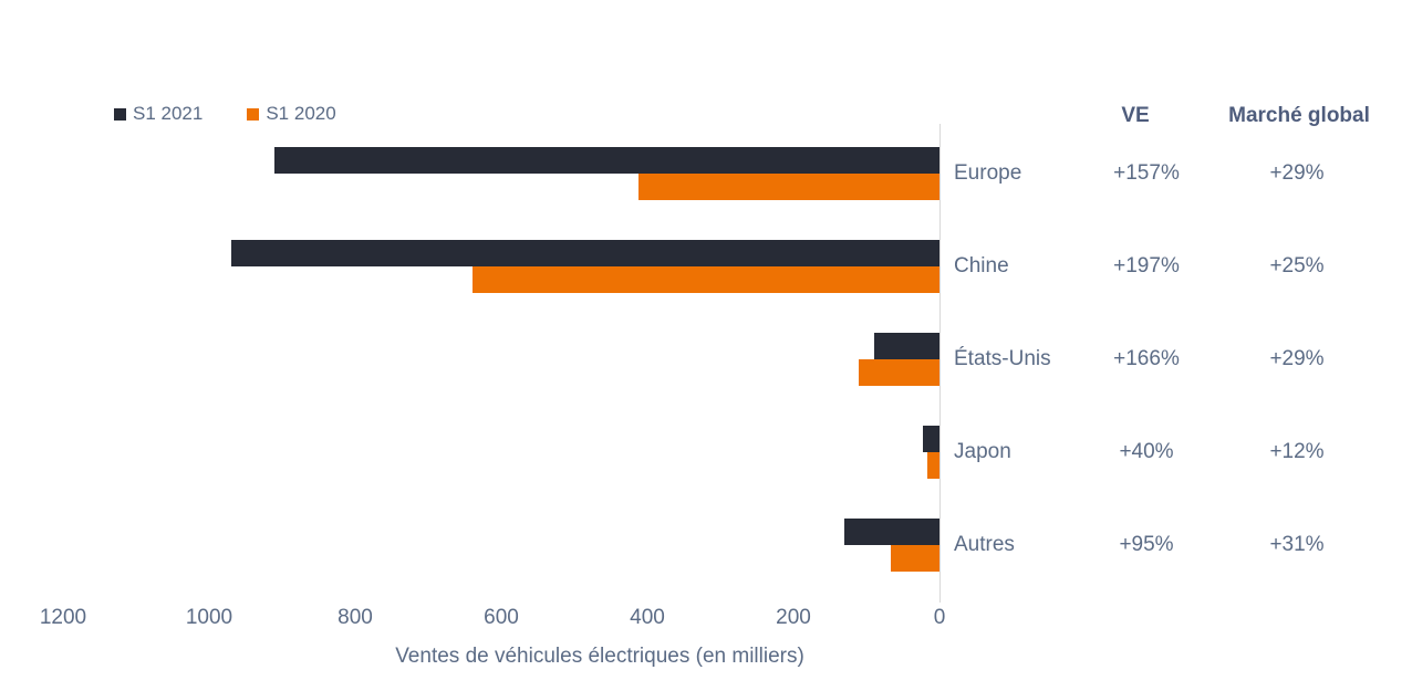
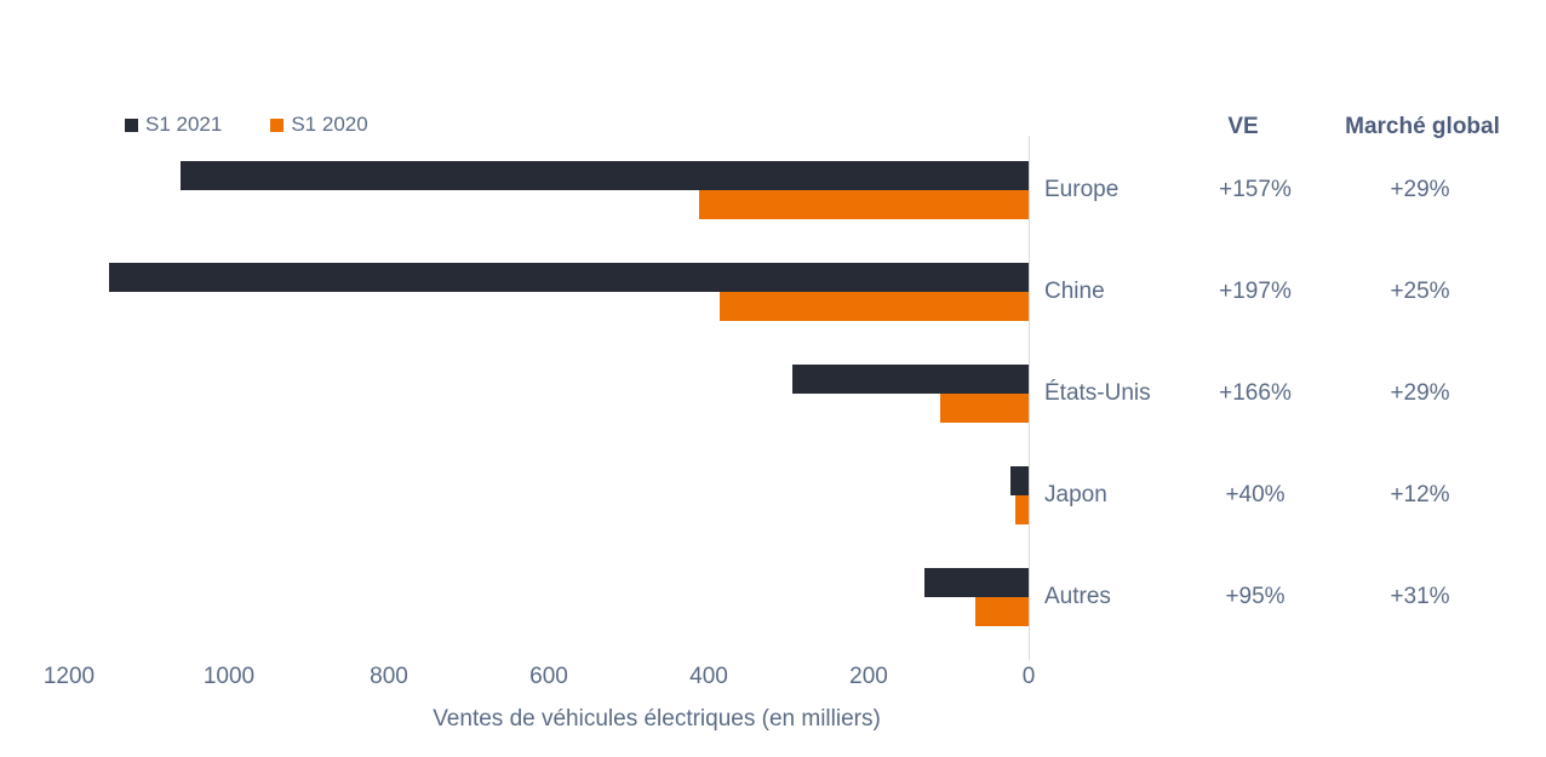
S1 2021/Europe: 910 -> 1060
S1 2021/Chine: 970 -> 1150
S1 2020/Chine: 640 -> 390
S1 2021/États-Unis: 90 -> 300
